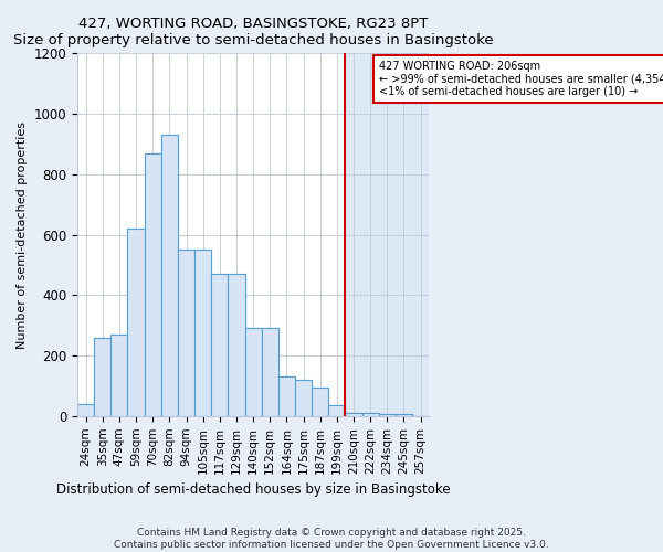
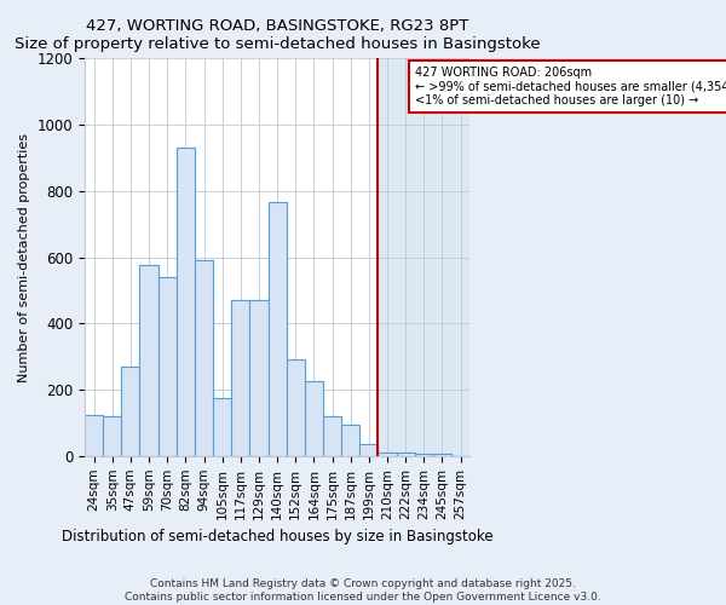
24sqm: 40 -> 125
35sqm: 260 -> 120
59sqm: 620 -> 575
70sqm: 870 -> 540
94sqm: 550 -> 590
105sqm: 550 -> 175
140sqm: 290 -> 765
164sqm: 130 -> 225
